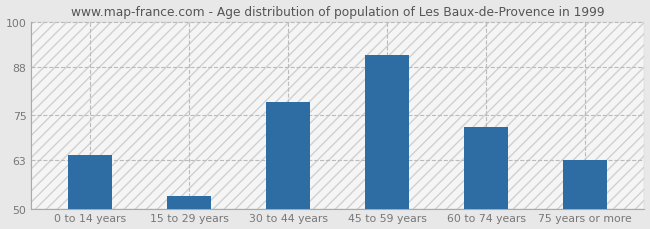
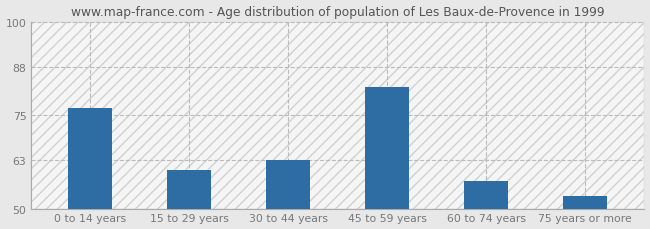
0 to 14 years: 64.5 -> 77.0
15 to 29 years: 53.5 -> 60.5
30 to 44 years: 78.5 -> 63.0
45 to 59 years: 91.0 -> 82.5
60 to 74 years: 72.0 -> 57.5
75 years or more: 63.0 -> 53.5
